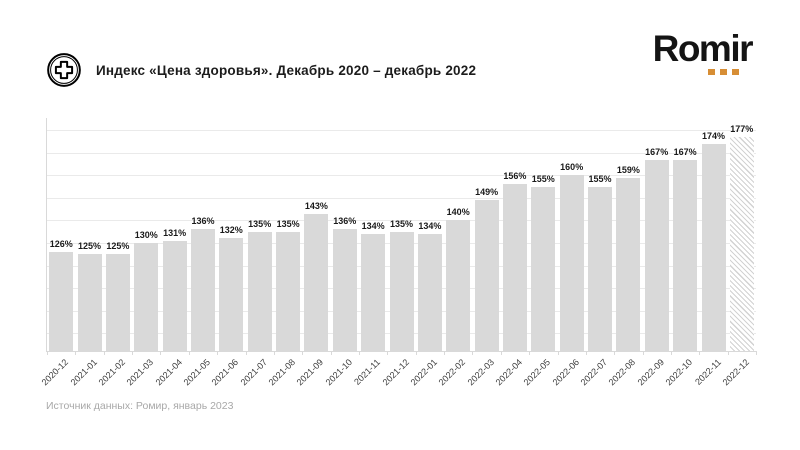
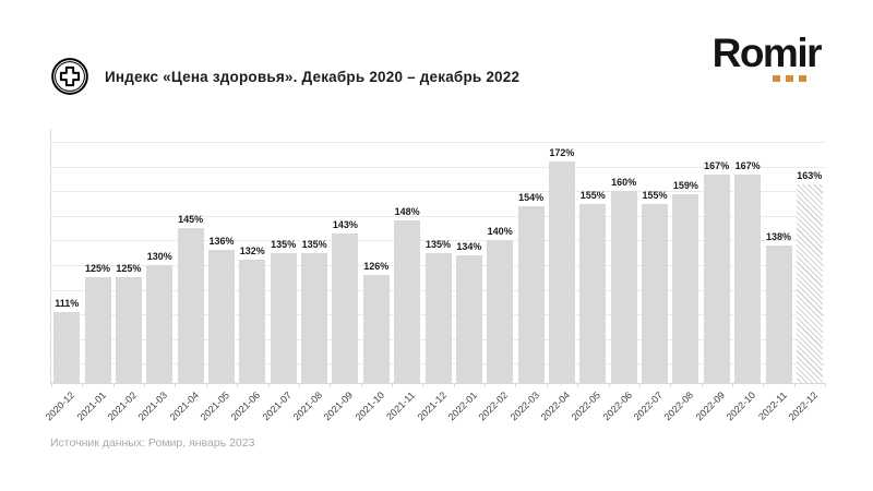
2020-12: 126% -> 111%
2021-04: 131% -> 145%
2021-10: 136% -> 126%
2021-11: 134% -> 148%
2022-03: 149% -> 154%
2022-04: 156% -> 172%
2022-11: 174% -> 138%
2022-12: 177% -> 163%
